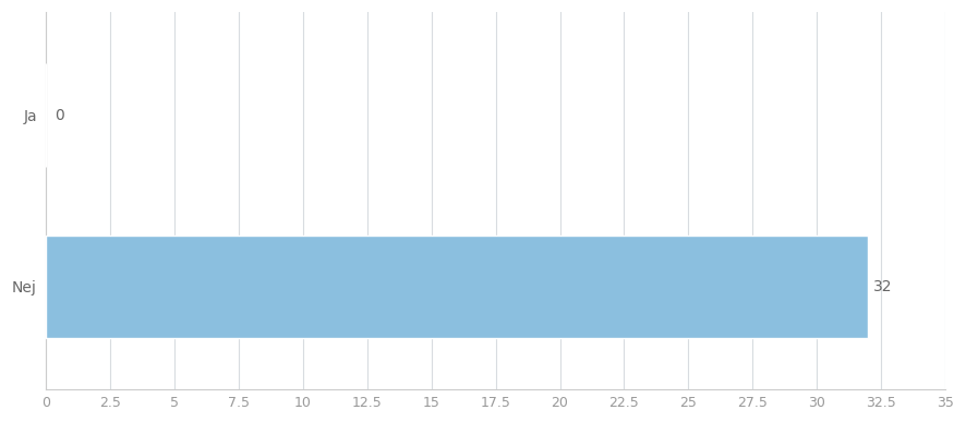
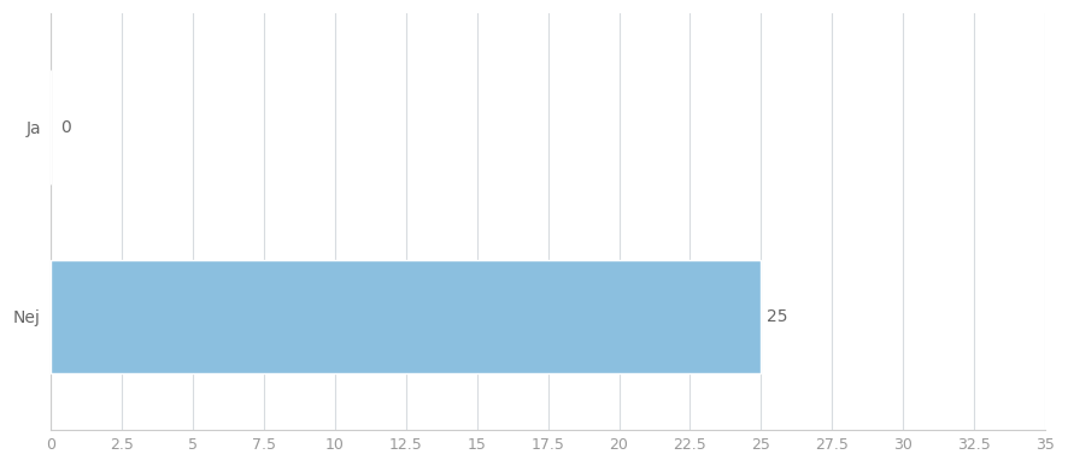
Nej: 32 -> 25
